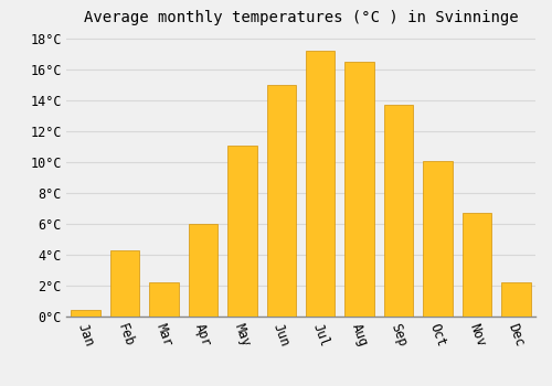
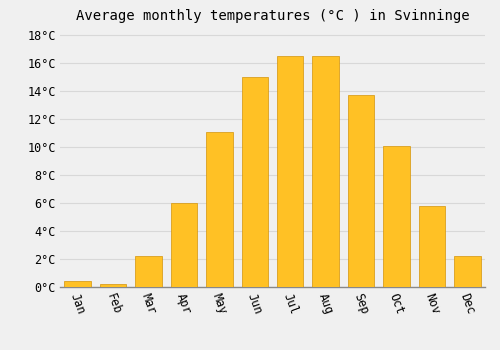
Feb: 4.3°C -> 0.2°C
Jul: 17.2°C -> 16.5°C
Nov: 6.7°C -> 5.8°C
